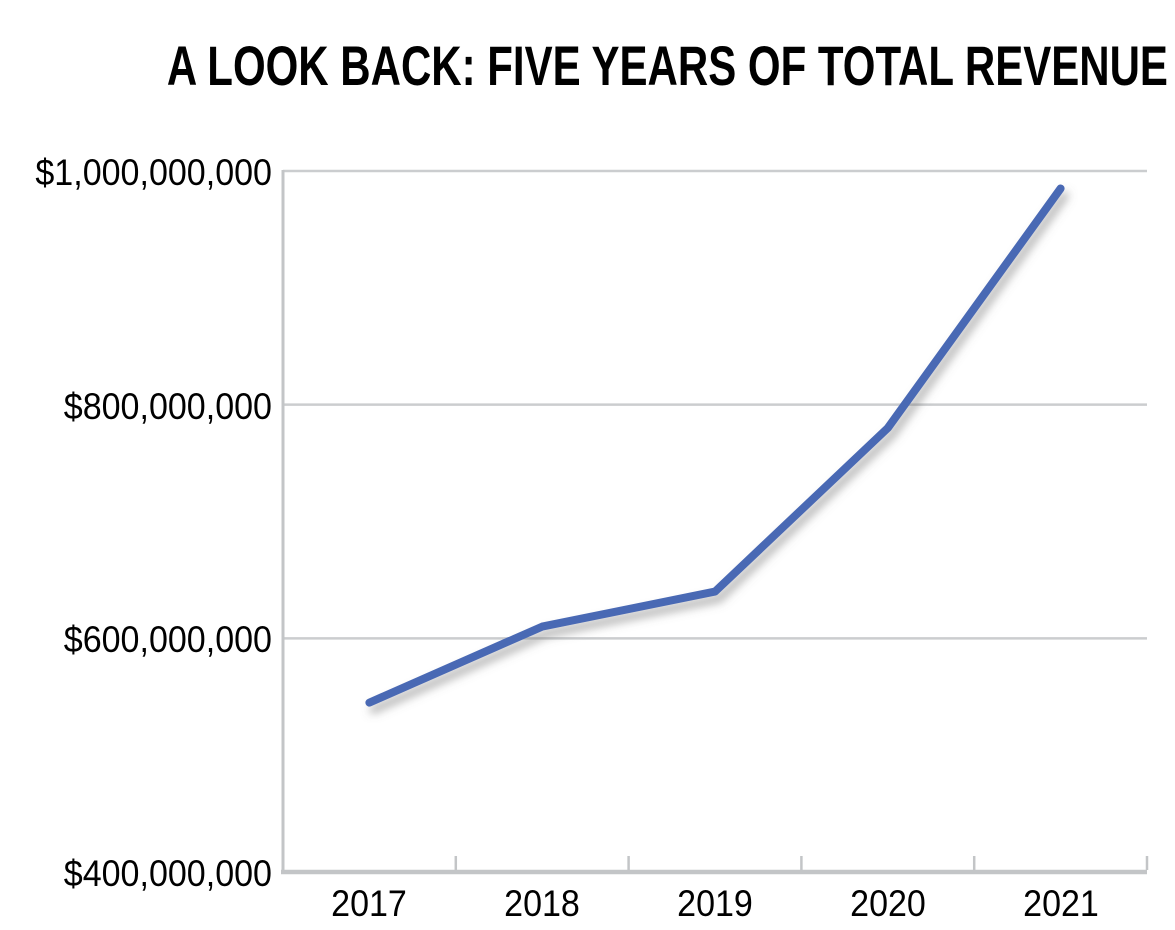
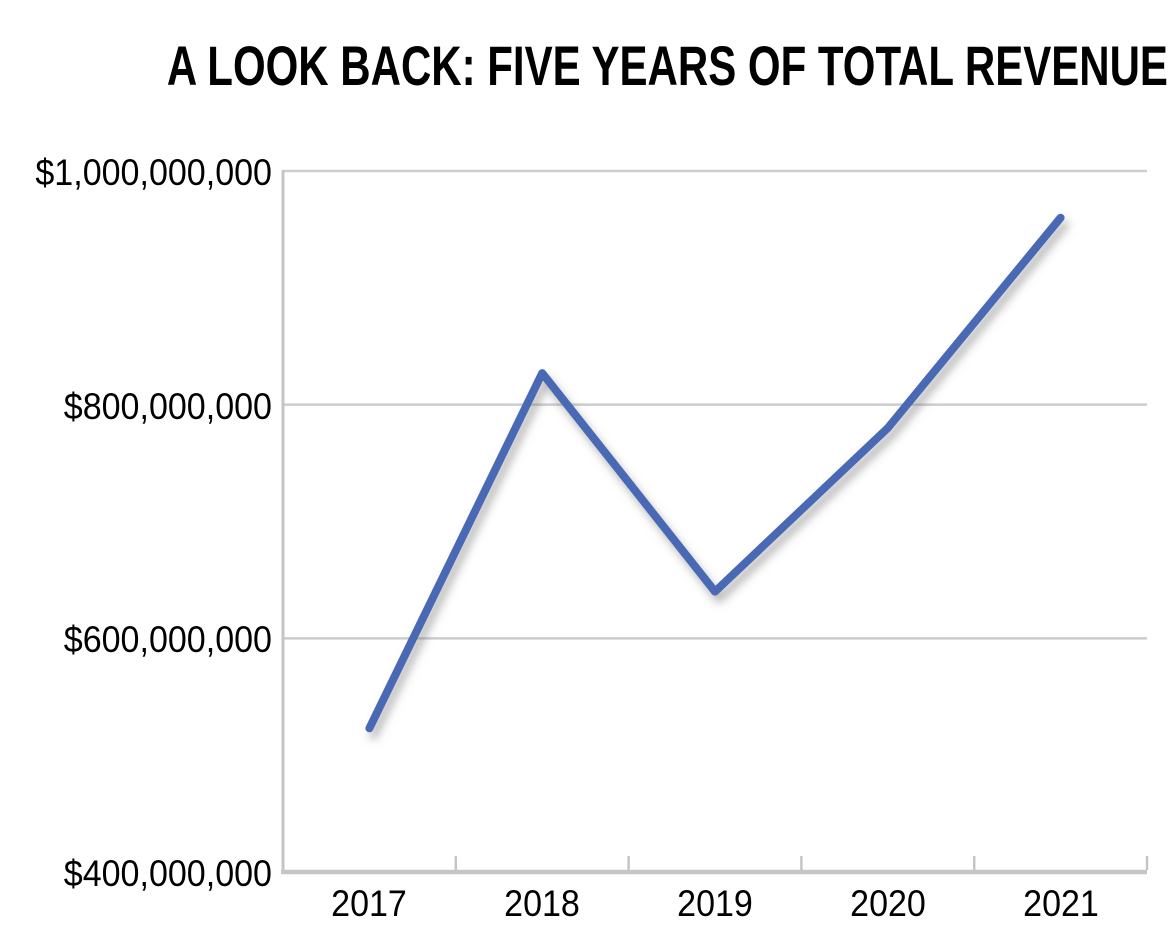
2017: $545000000 -> $523000000
2018: $610000000 -> $827000000
2021: $985000000 -> $960000000
